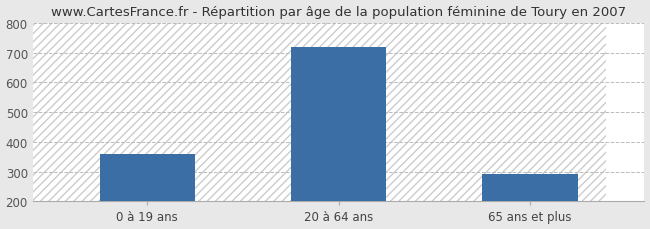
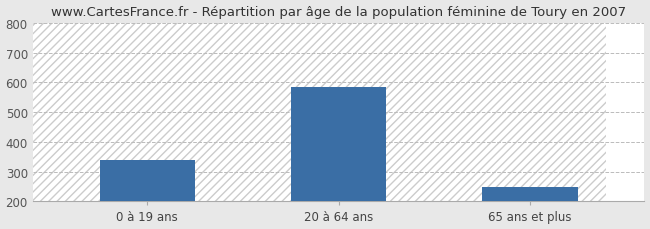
0 à 19 ans: 358 -> 340
20 à 64 ans: 719 -> 585
65 ans et plus: 291 -> 250
